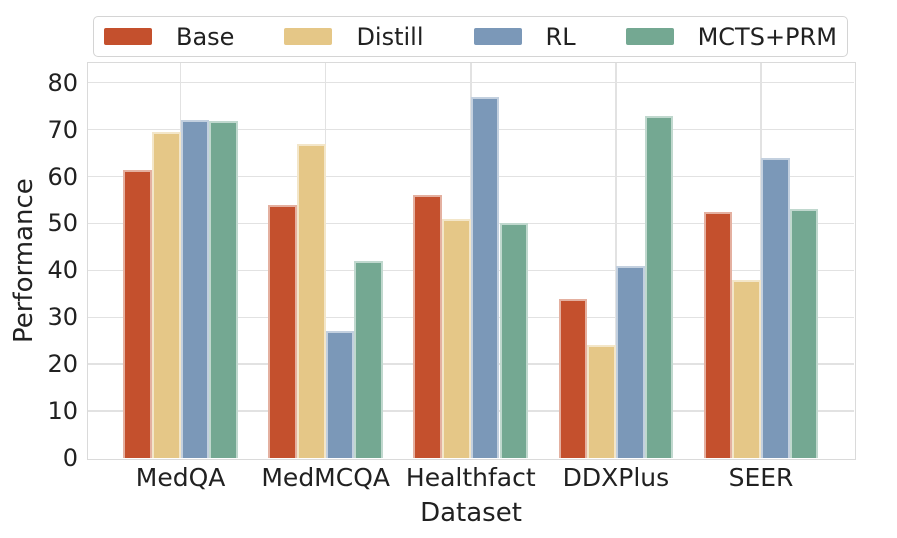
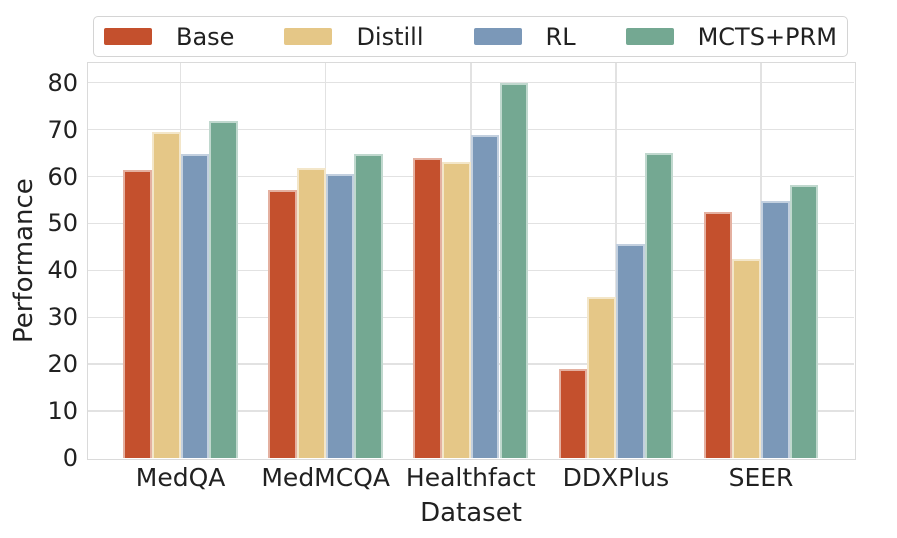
RL/MedQA: 72 -> 65
Base/MedMCQA: 54 -> 57
Distill/MedMCQA: 67 -> 62
RL/MedMCQA: 27 -> 60
MCTS+PRM/MedMCQA: 42 -> 65
Base/Healthfact: 56 -> 64
Distill/Healthfact: 51 -> 63
RL/Healthfact: 77 -> 69
MCTS+PRM/Healthfact: 50 -> 80
Base/DDXPlus: 34 -> 19
Distill/DDXPlus: 24 -> 34
RL/DDXPlus: 41 -> 46
MCTS+PRM/DDXPlus: 73 -> 65
Distill/SEER: 38 -> 42
RL/SEER: 64 -> 55
MCTS+PRM/SEER: 53 -> 58
